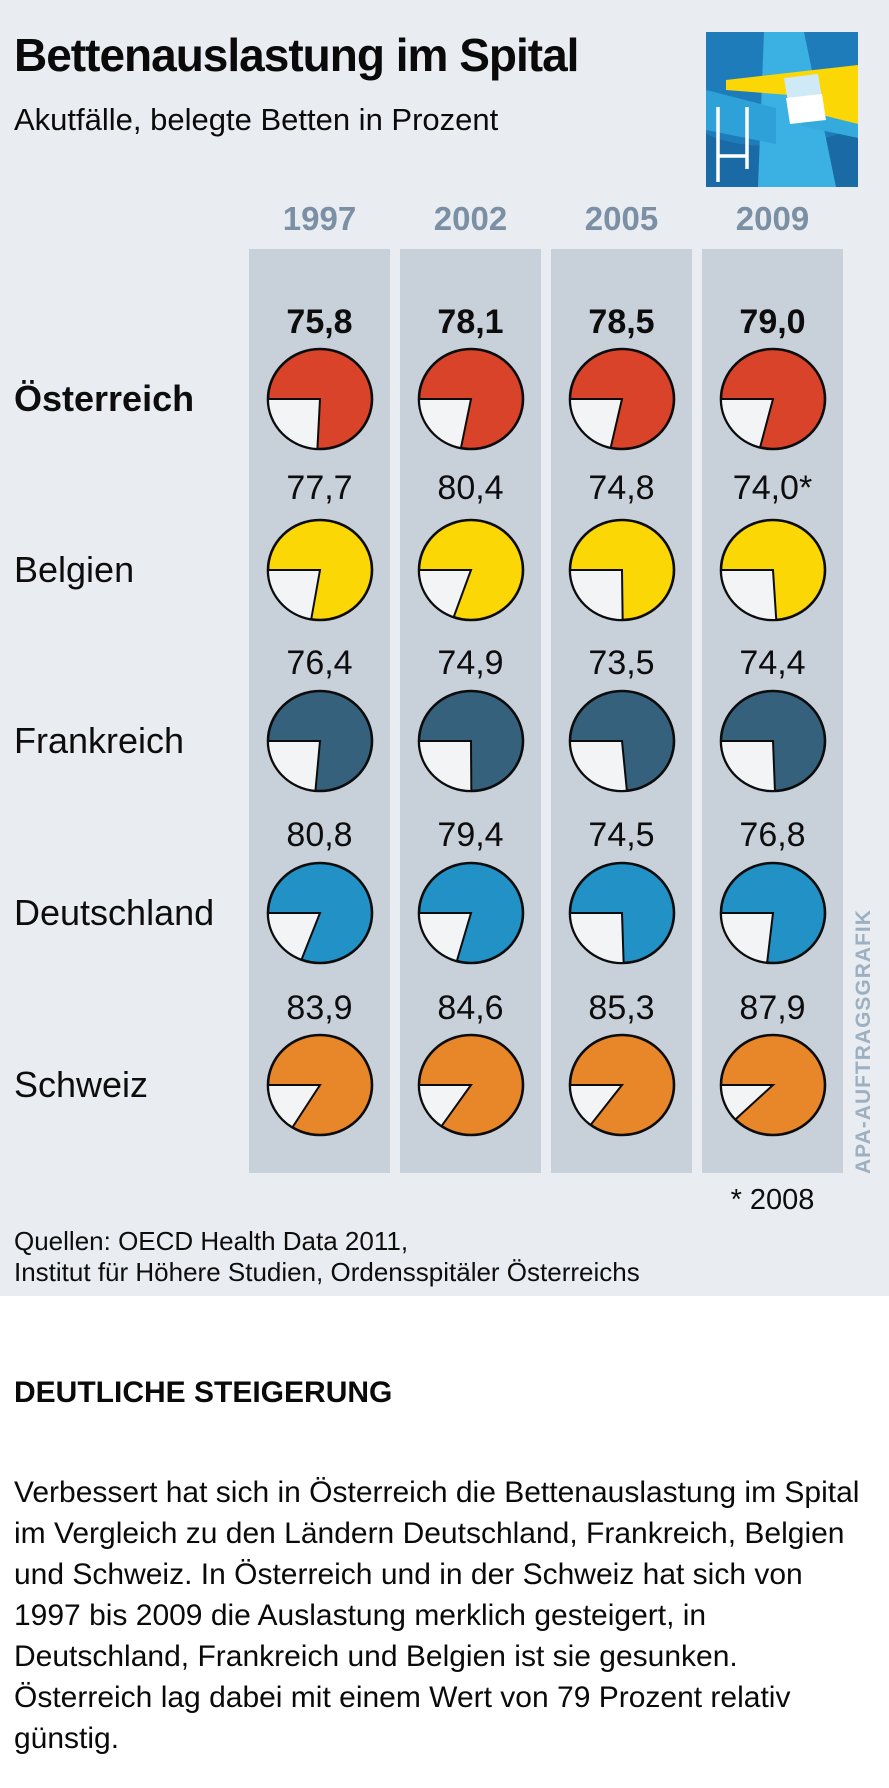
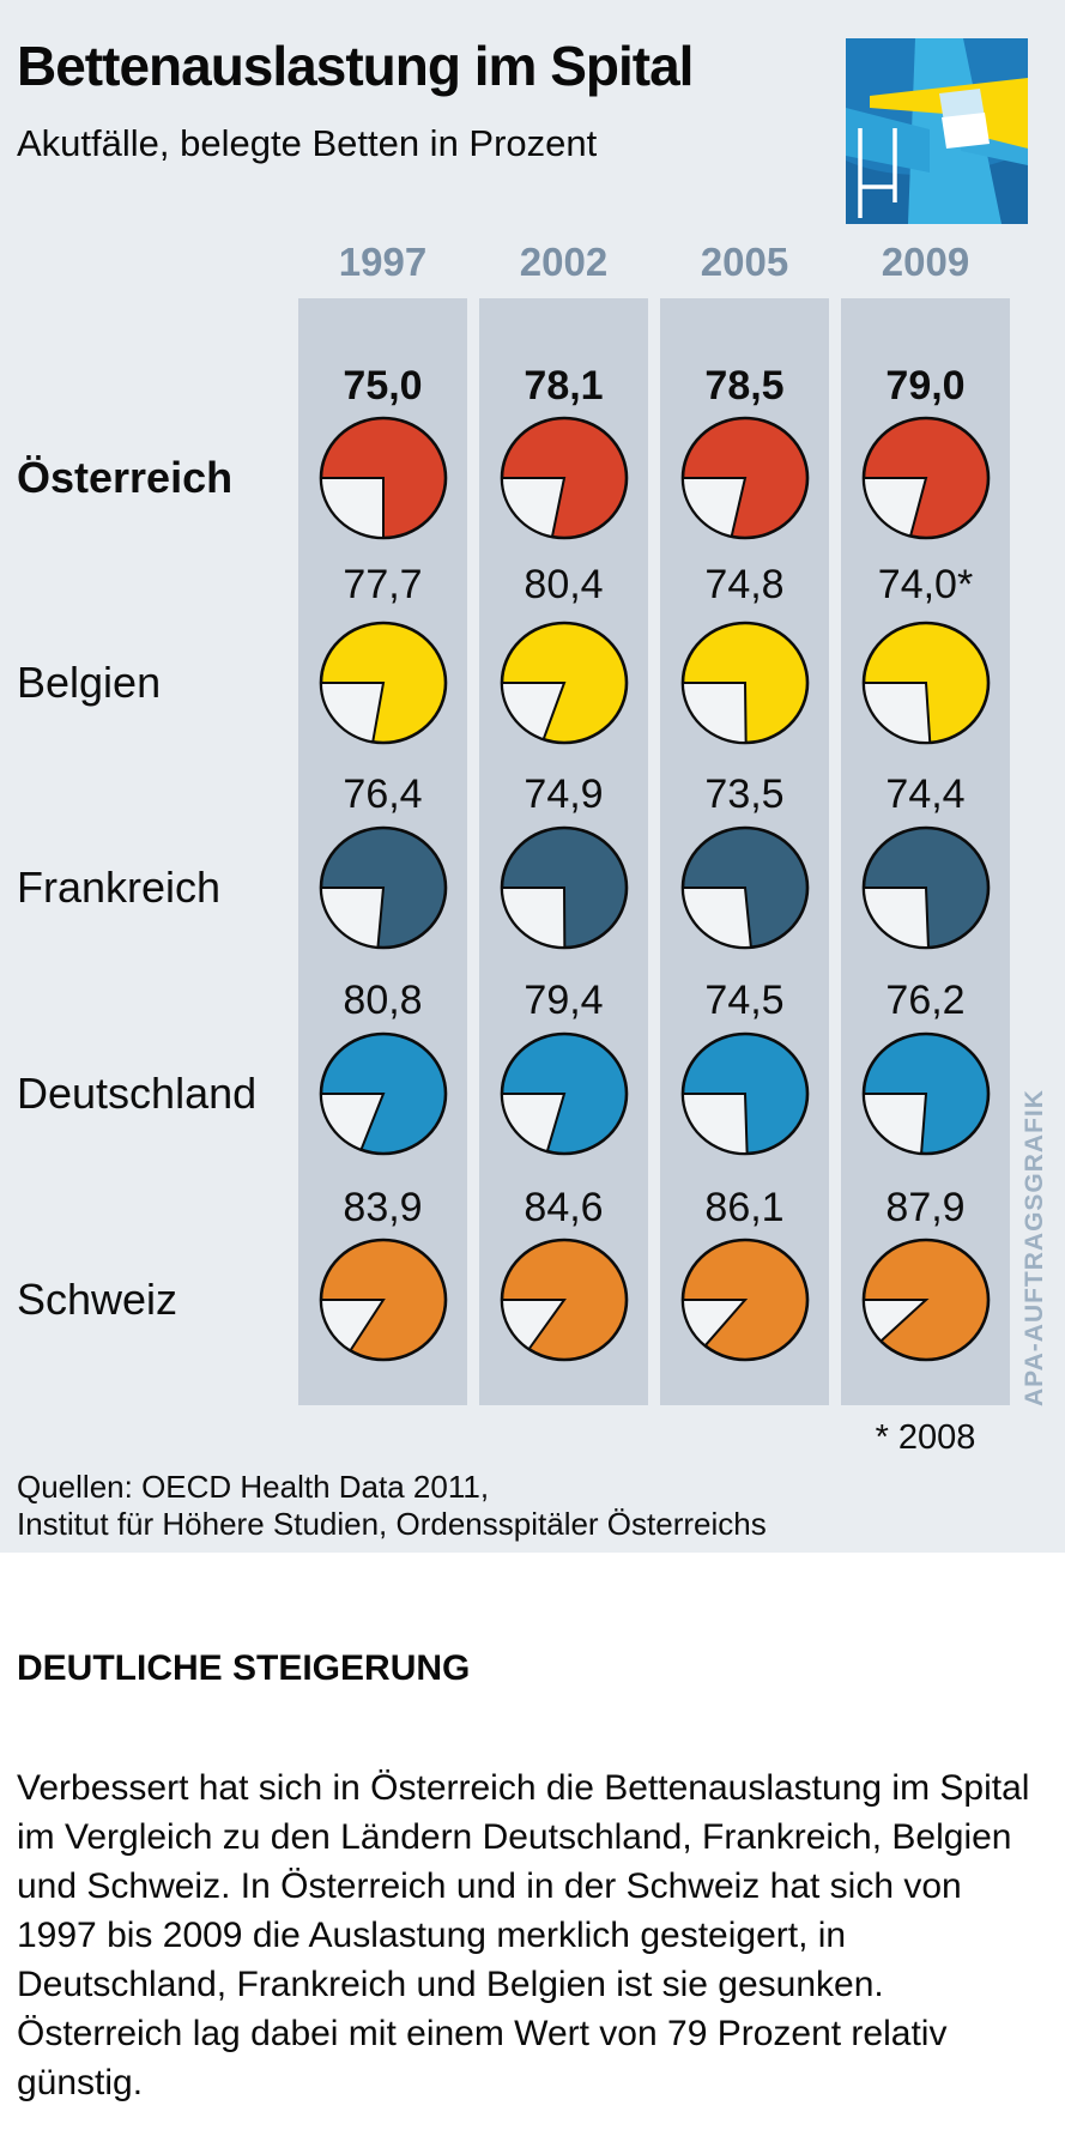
Österreich/1997: 75,8 -> 75,0
Schweiz/2005: 85,3 -> 86,1
Deutschland/2009: 76,8 -> 76,2
